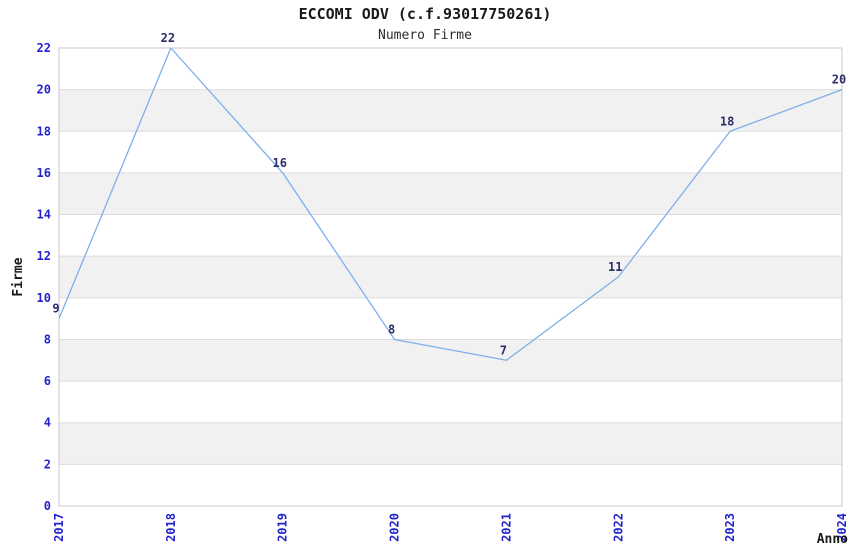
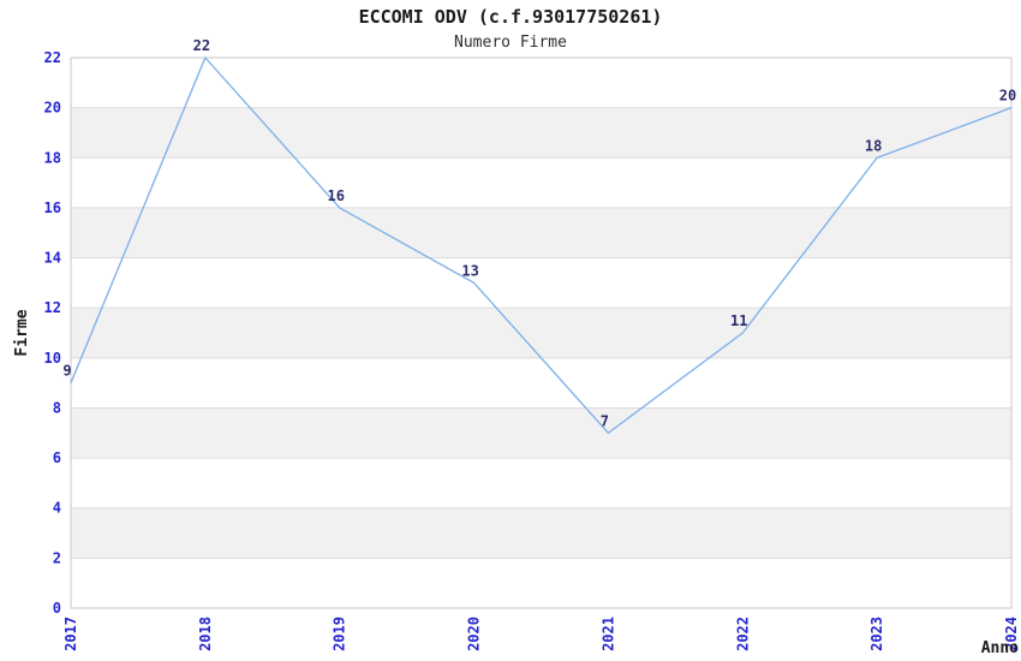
2020: 8 -> 13
